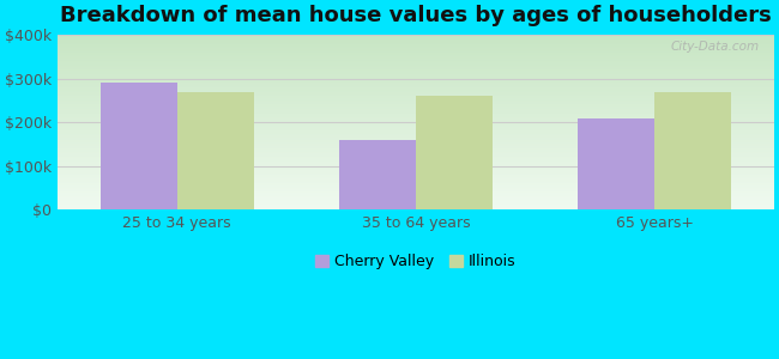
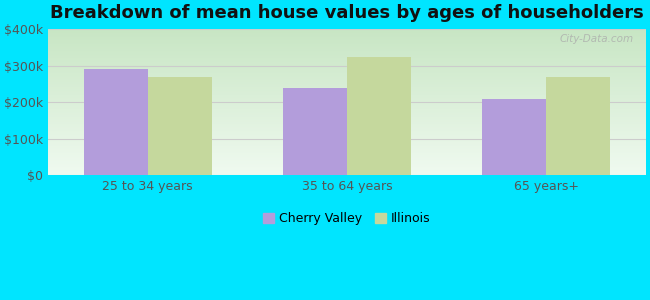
Cherry Valley/35 to 64 years: $160k -> $240k
Illinois/35 to 64 years: $260k -> $325k
